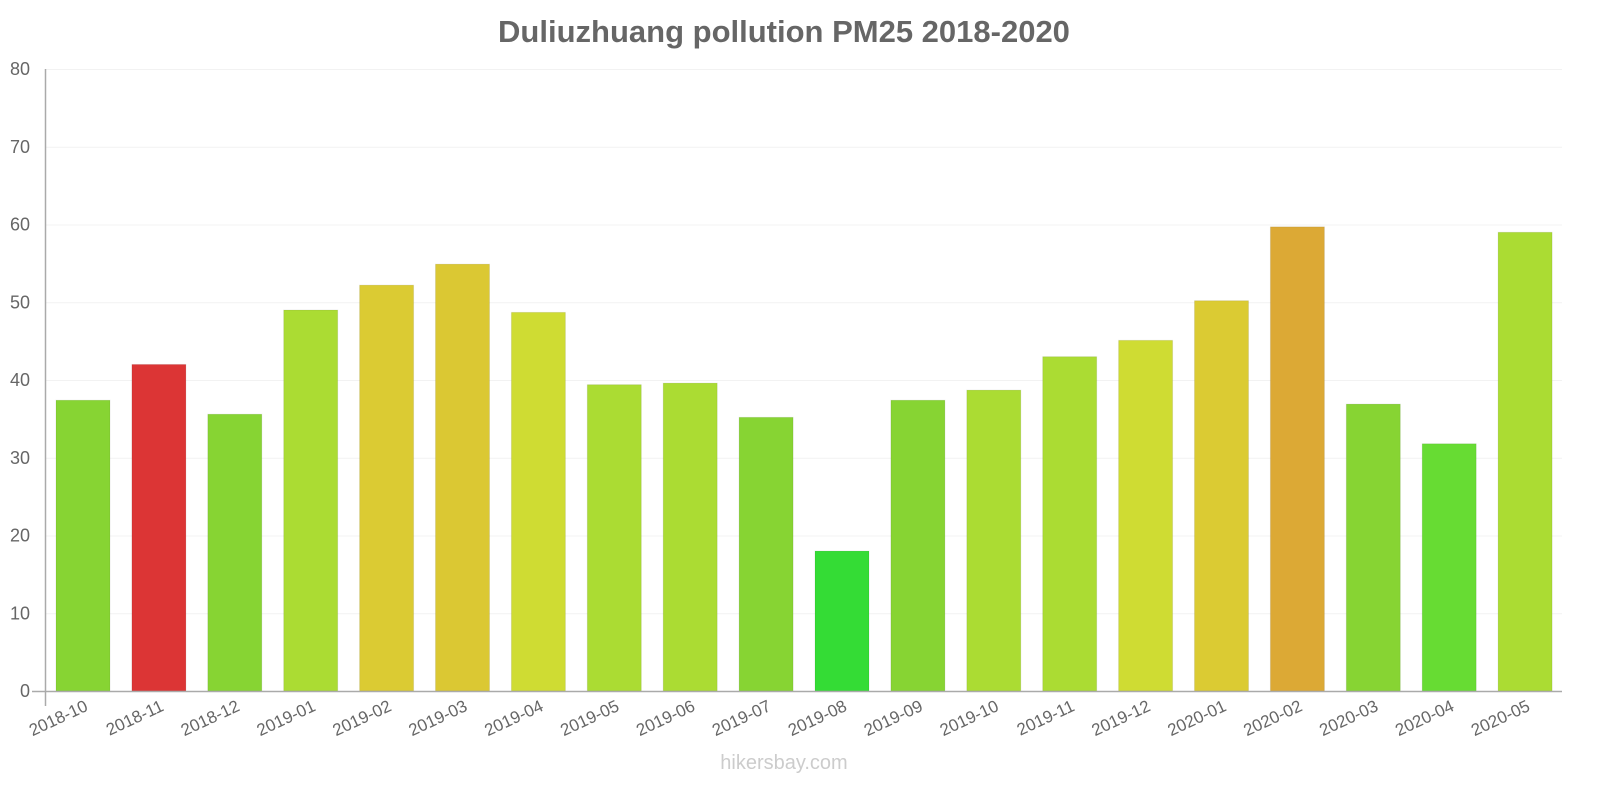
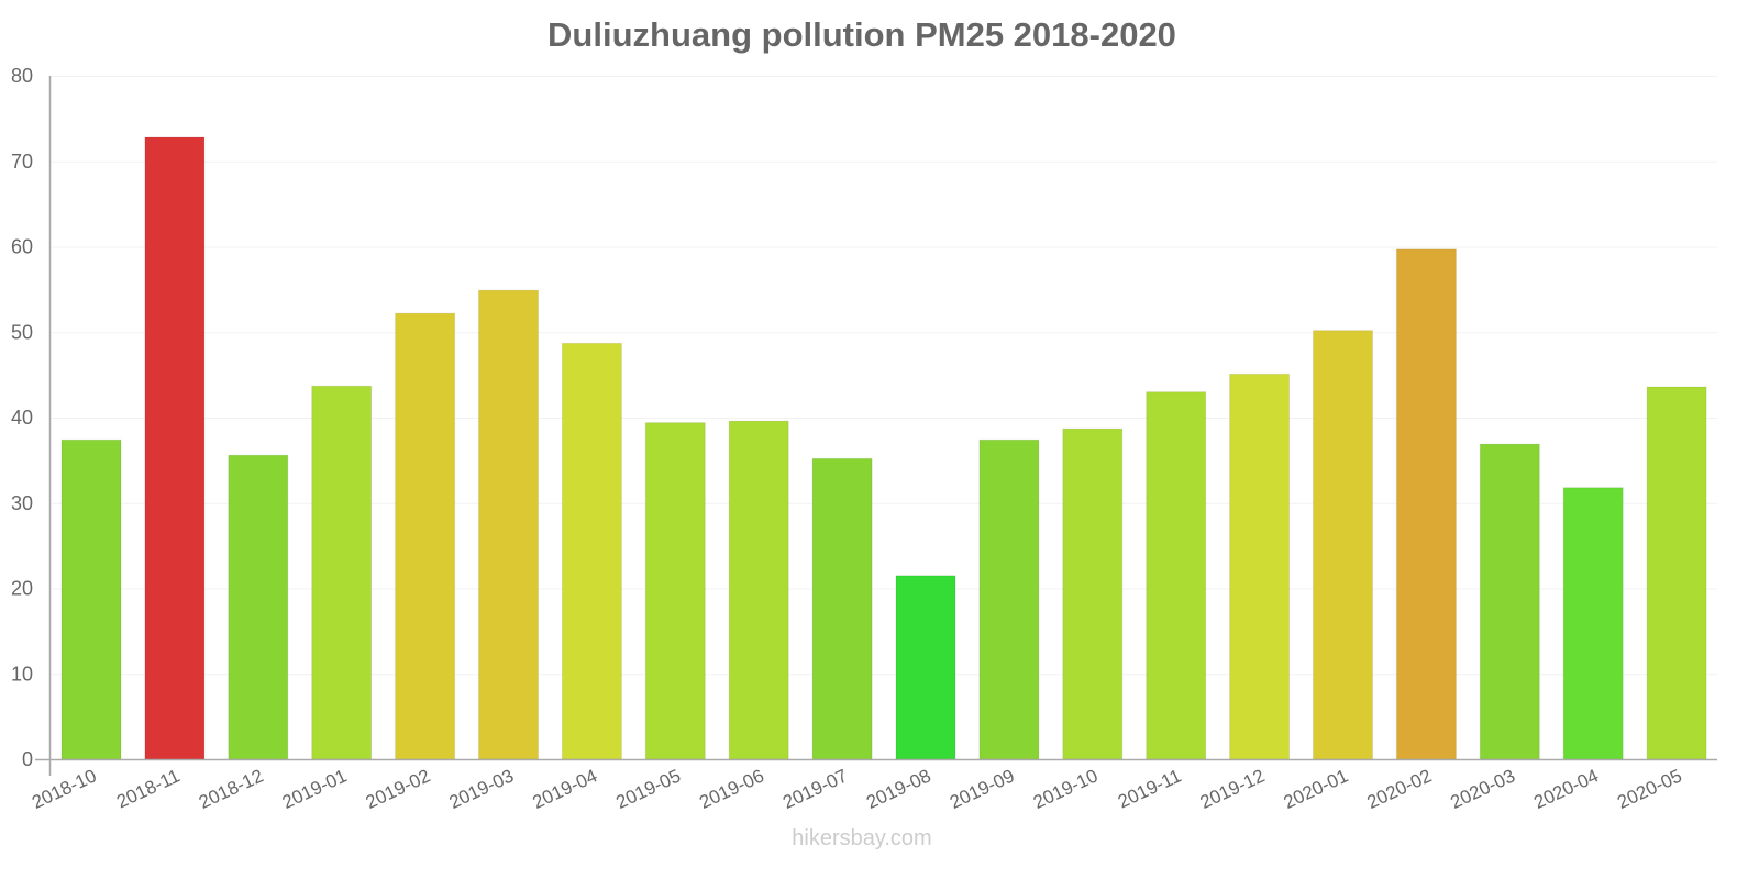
2018-11: 42 -> 73
2019-01: 49 -> 44
2019-08: 18 -> 22
2020-05: 59 -> 44
